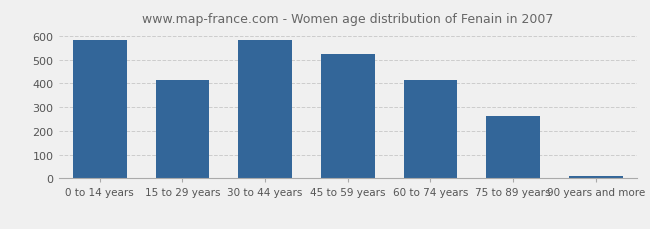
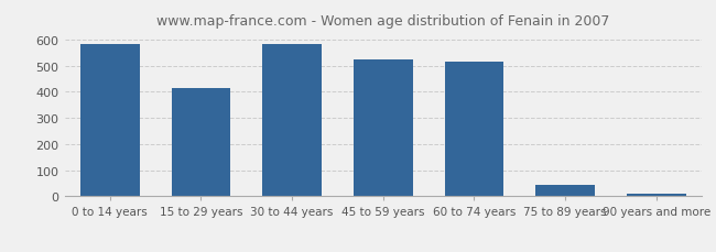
60 to 74 years: 415 -> 515
75 to 89 years: 263 -> 45
